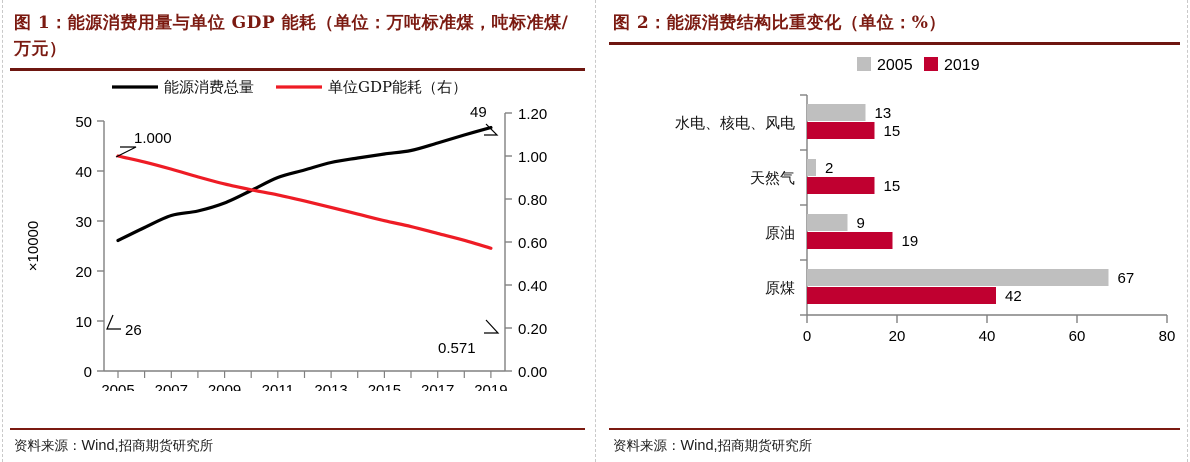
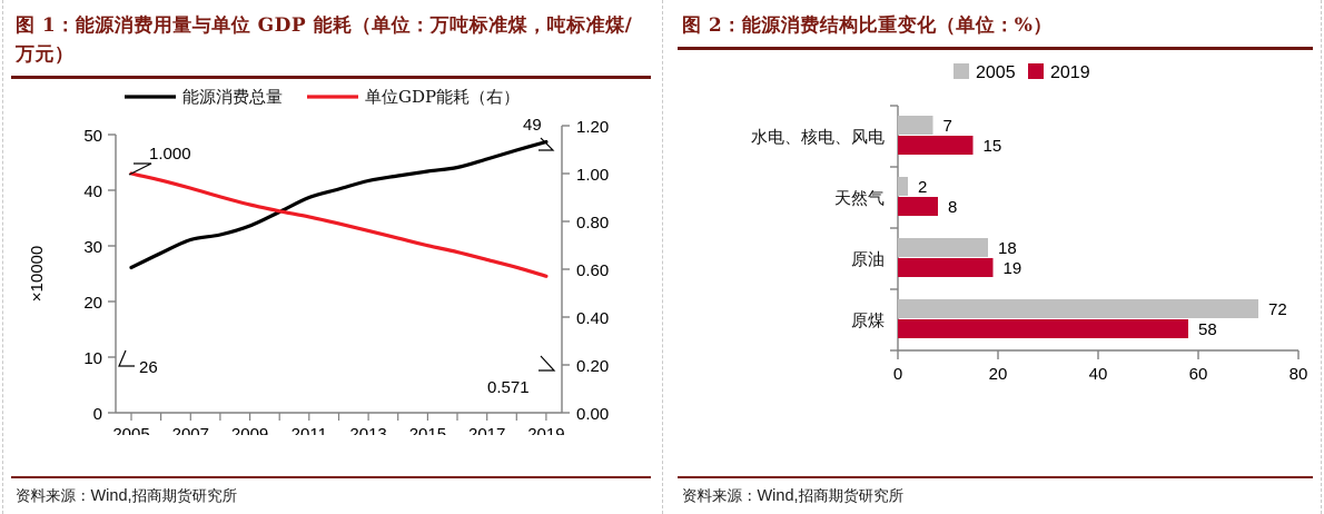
图 2：能源消费结构比重变化（单位：%）/2005/水电、核电、风电: 13 -> 7
图 2：能源消费结构比重变化（单位：%）/2019/天然气: 15 -> 8
图 2：能源消费结构比重变化（单位：%）/2005/原油: 9 -> 18
图 2：能源消费结构比重变化（单位：%）/2005/原煤: 67 -> 72
图 2：能源消费结构比重变化（单位：%）/2019/原煤: 42 -> 58
